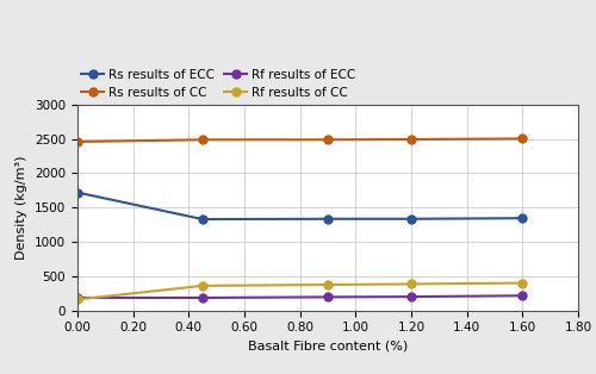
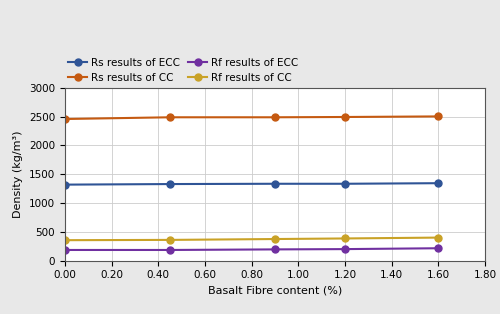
Rs results of ECC/0.00: 1720 -> 1320
Rf results of CC/0.00: 160 -> 360
